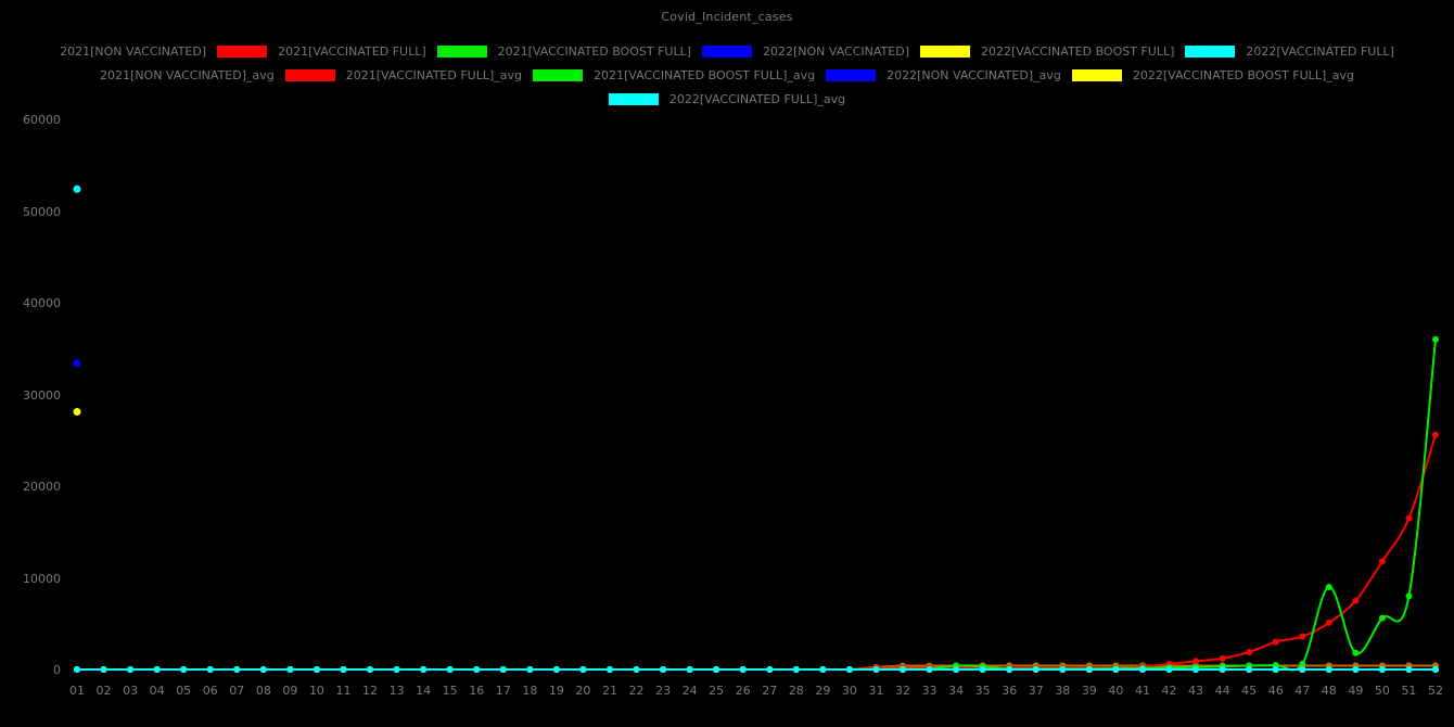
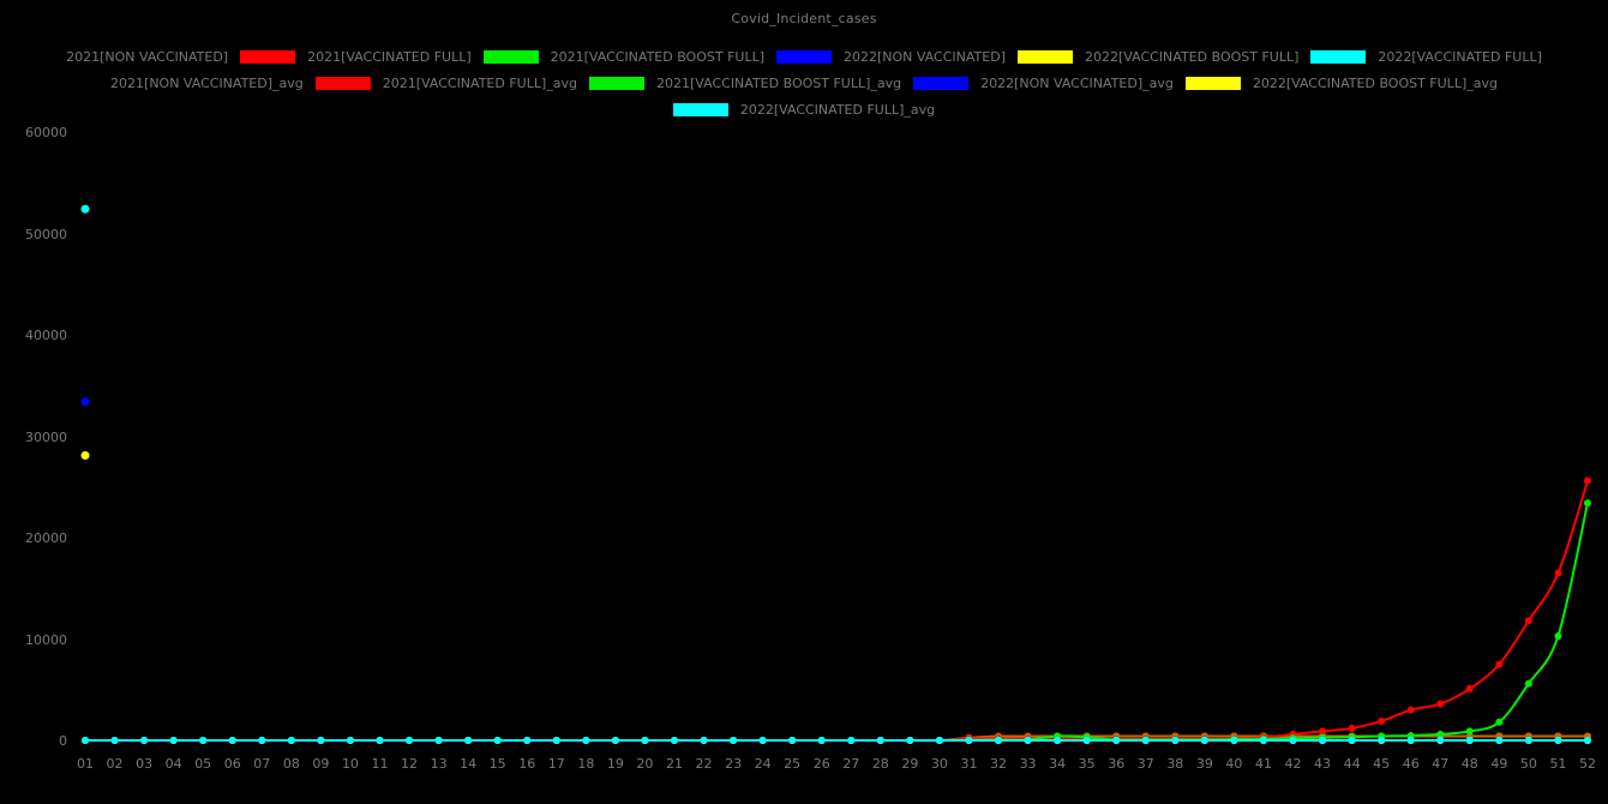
2021[VACCINATED BOOST FULL]_avg/48: 9000 -> 1000
2021[VACCINATED BOOST FULL]_avg/51: 8000 -> 10000
2021[VACCINATED BOOST FULL]_avg/52: 36000 -> 23000
